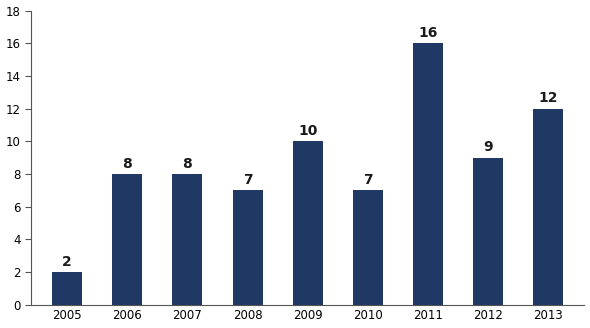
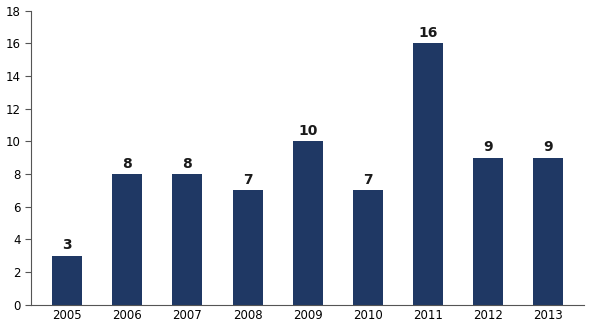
2005: 2 -> 3
2013: 12 -> 9
